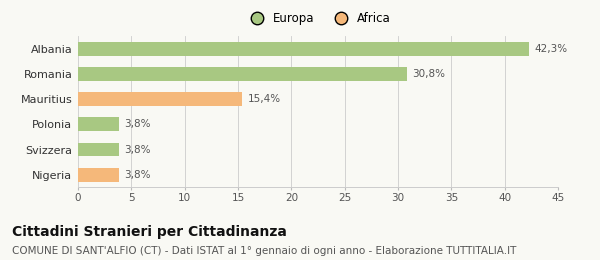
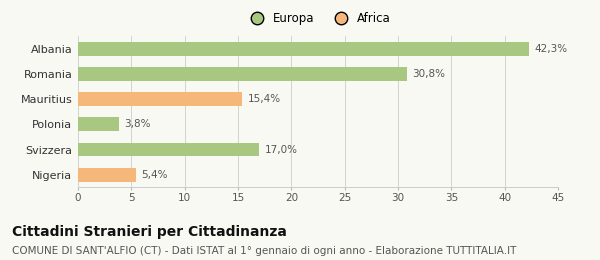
Svizzera: 3,8% -> 17,0%
Nigeria: 3,8% -> 5,4%
